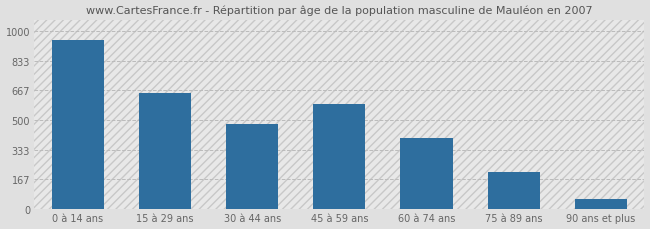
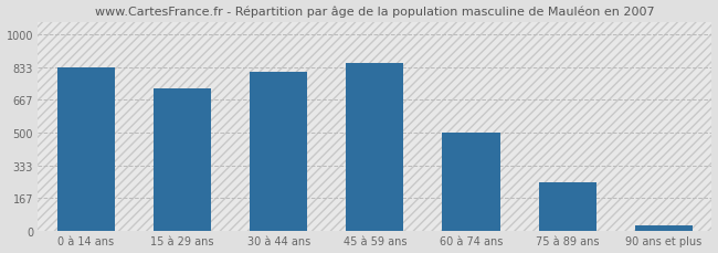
0 à 14 ans: 950 -> 830
15 à 29 ans: 650 -> 720
30 à 44 ans: 480 -> 810
45 à 59 ans: 590 -> 850
60 à 74 ans: 400 -> 500
75 à 89 ans: 210 -> 250
90 ans et plus: 60 -> 30
